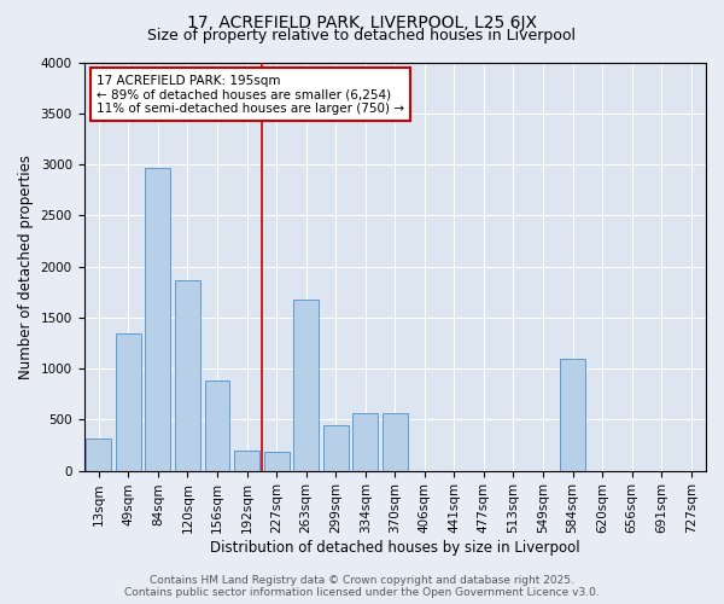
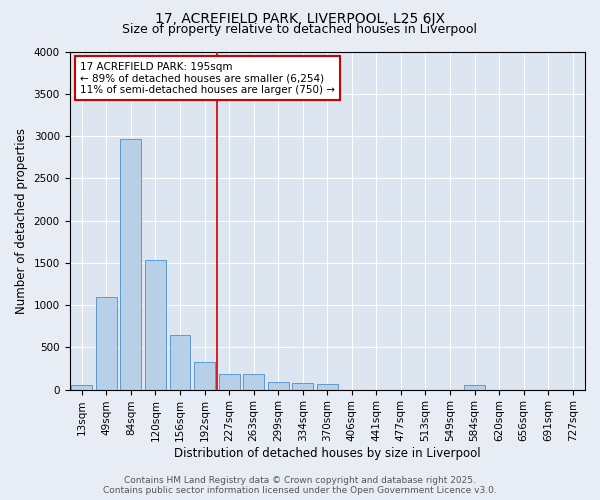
13sqm: 320 -> 50
49sqm: 1340 -> 1100
120sqm: 1860 -> 1530
156sqm: 880 -> 650
192sqm: 200 -> 330
263sqm: 1680 -> 180
299sqm: 440 -> 100
334sqm: 560 -> 80
370sqm: 560 -> 70
584sqm: 1100 -> 60
